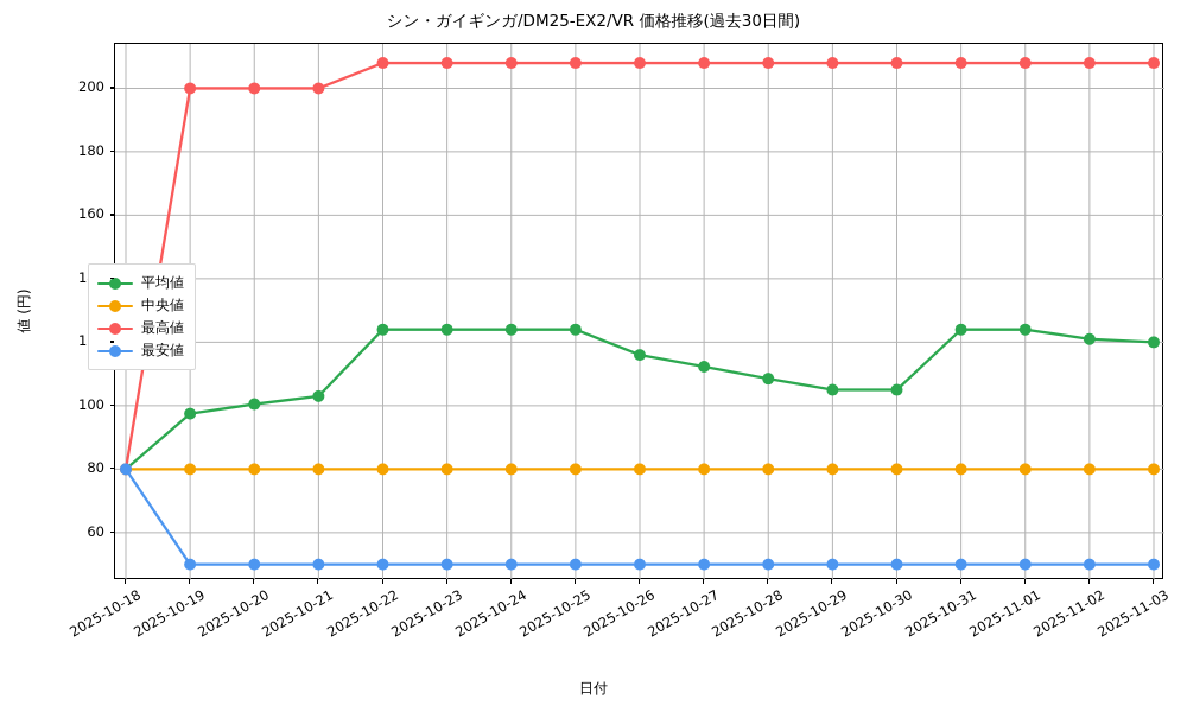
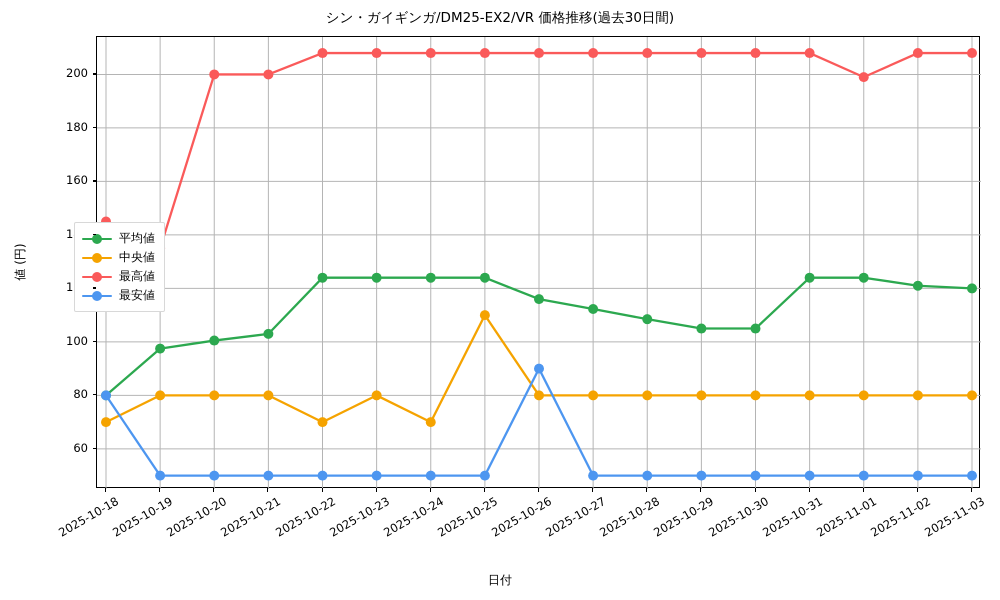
中央値/2025-10-18: 80 -> 70
最高値/2025-10-18: 80 -> 145
最高値/2025-10-19: 200 -> 135
中央値/2025-10-22: 80 -> 70
中央値/2025-10-24: 80 -> 70
中央値/2025-10-25: 80 -> 110
最安値/2025-10-26: 50 -> 90
最高値/2025-11-01: 208 -> 199
